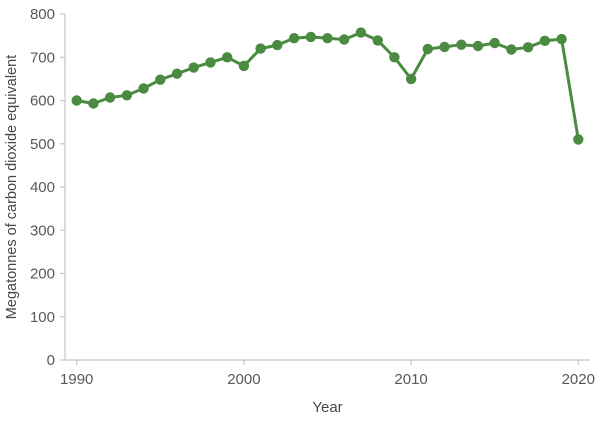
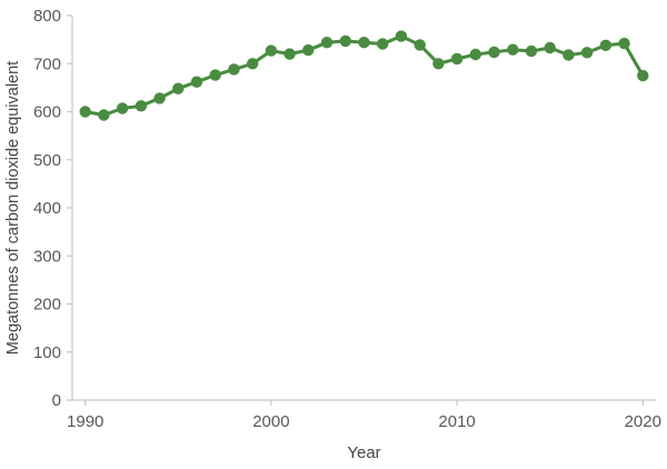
2000: 680 -> 730
2010: 650 -> 710
2020: 510 -> 680
